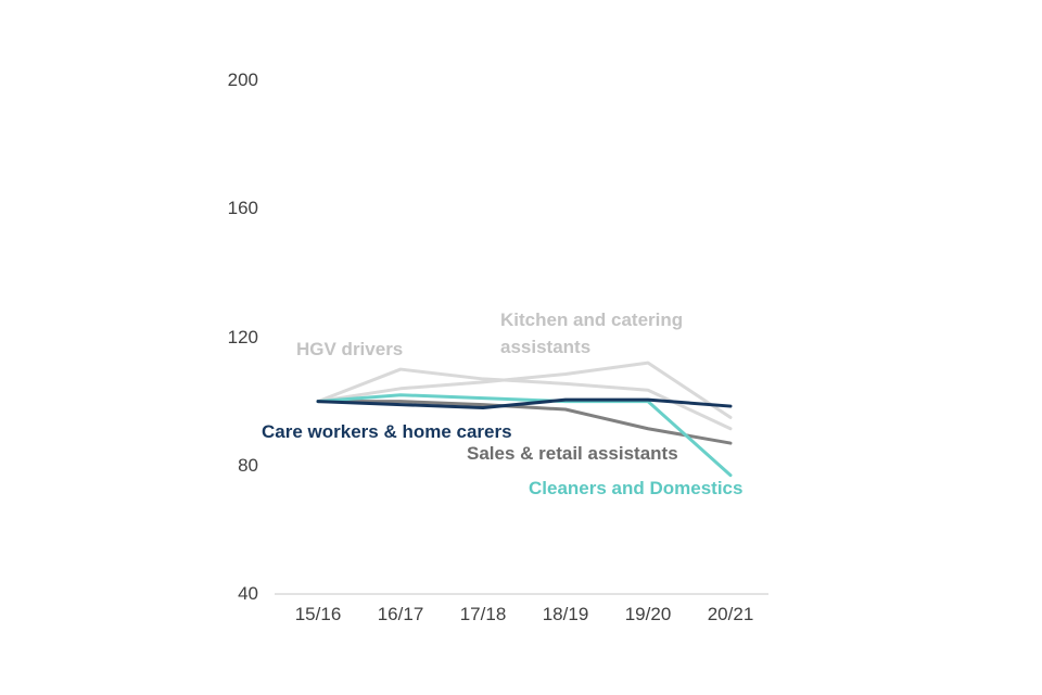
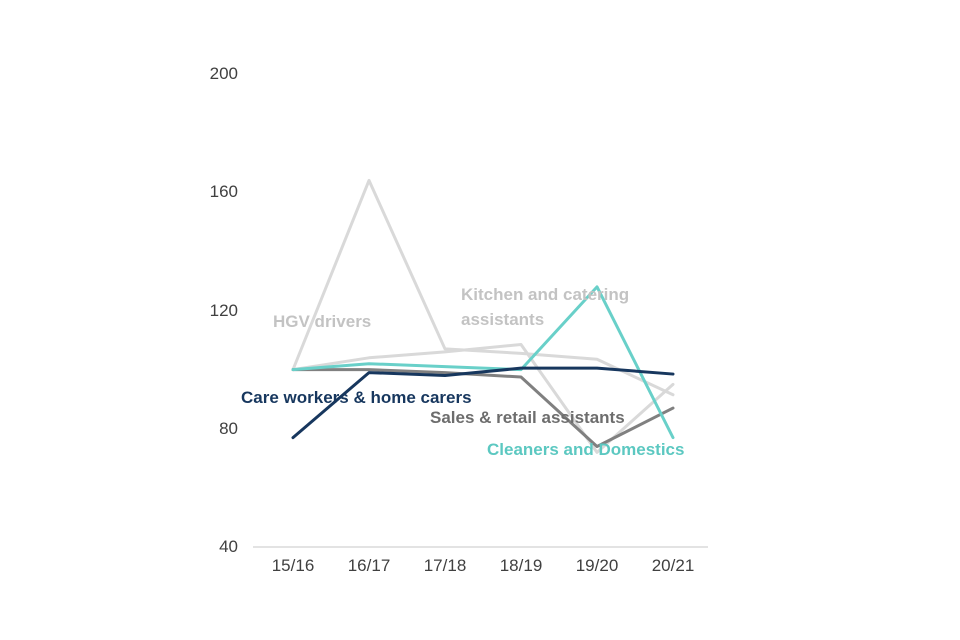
Care workers & home carers/15/16: 100 -> 77
HGV drivers/16/17: 110 -> 164
Kitchen and catering assistants/19/20: 112 -> 72
Sales & retail assistants/19/20: 92 -> 74
Cleaners and Domestics/19/20: 100 -> 128
